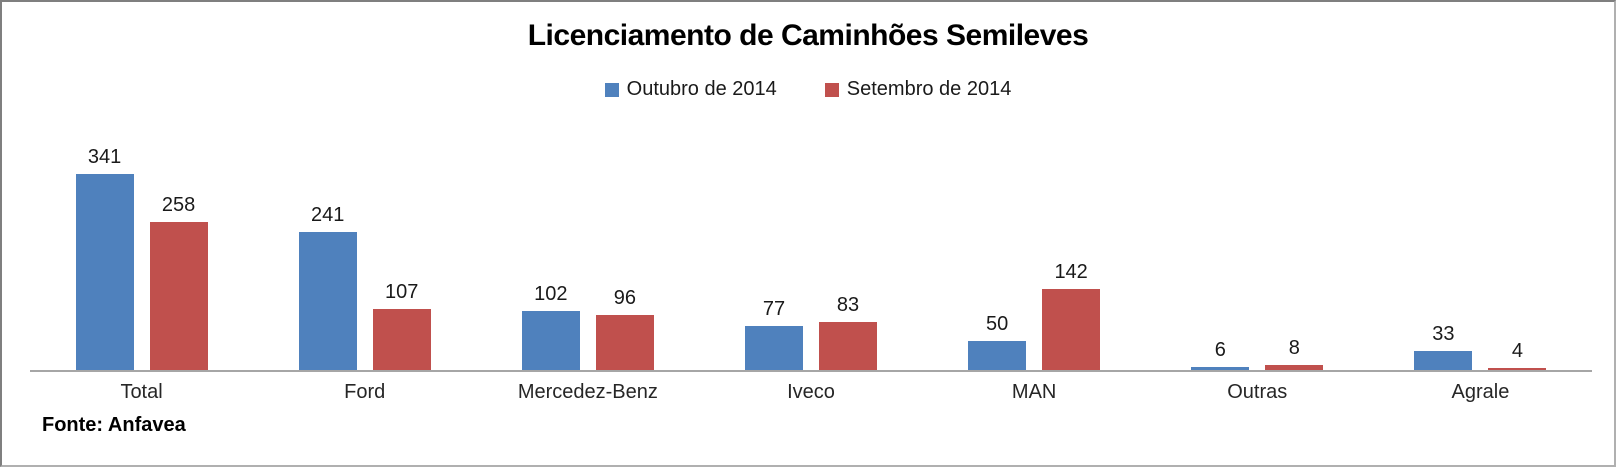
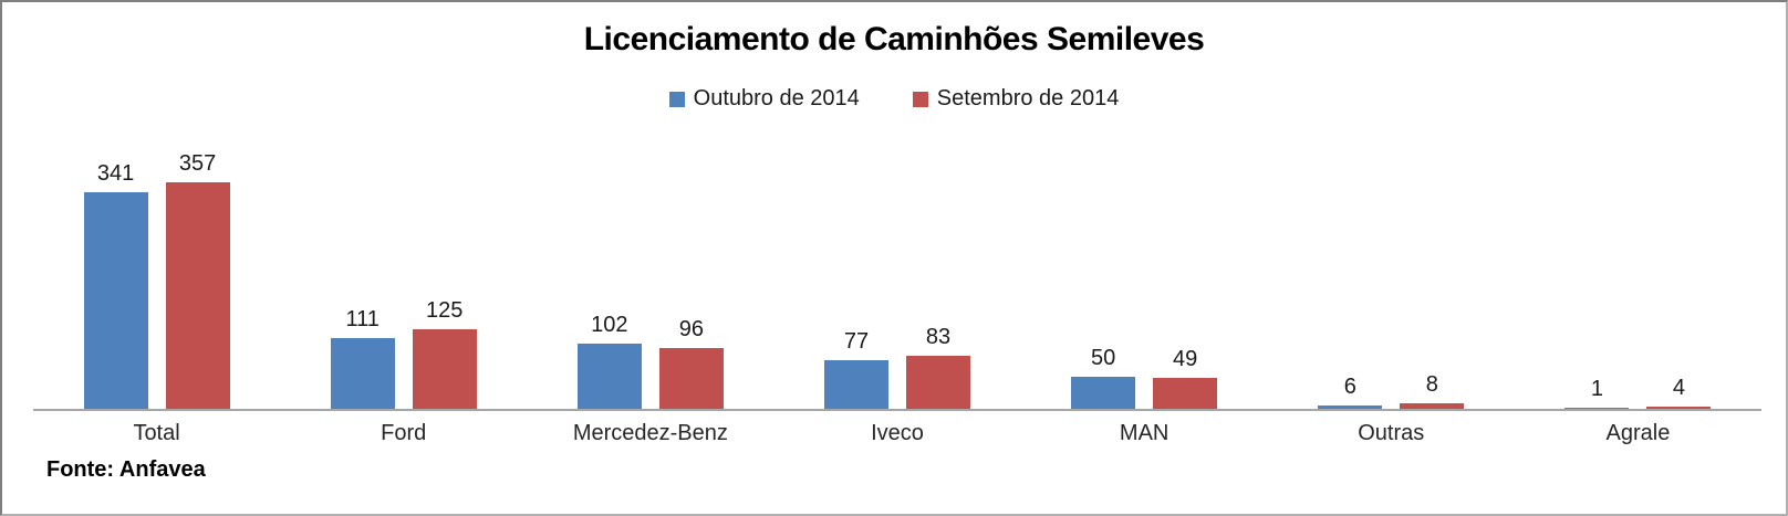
Setembro de 2014/Total: 258 -> 357
Outubro de 2014/Ford: 241 -> 111
Setembro de 2014/Ford: 107 -> 125
Setembro de 2014/MAN: 142 -> 49
Outubro de 2014/Agrale: 33 -> 1
